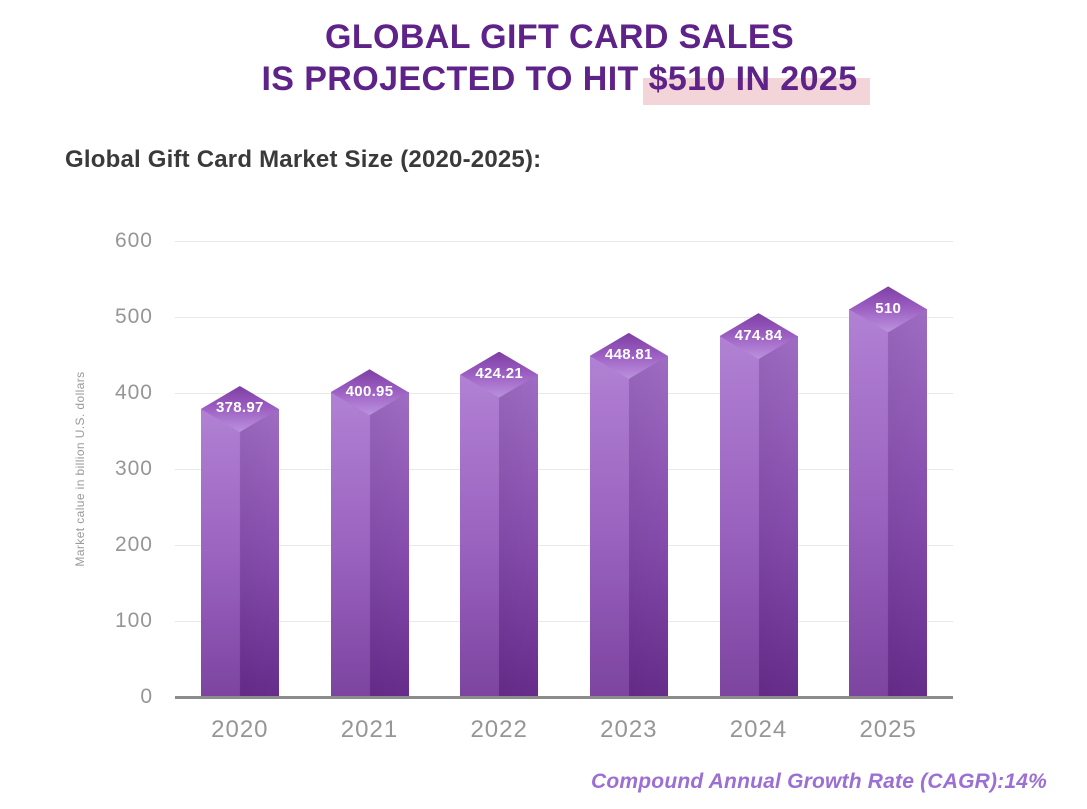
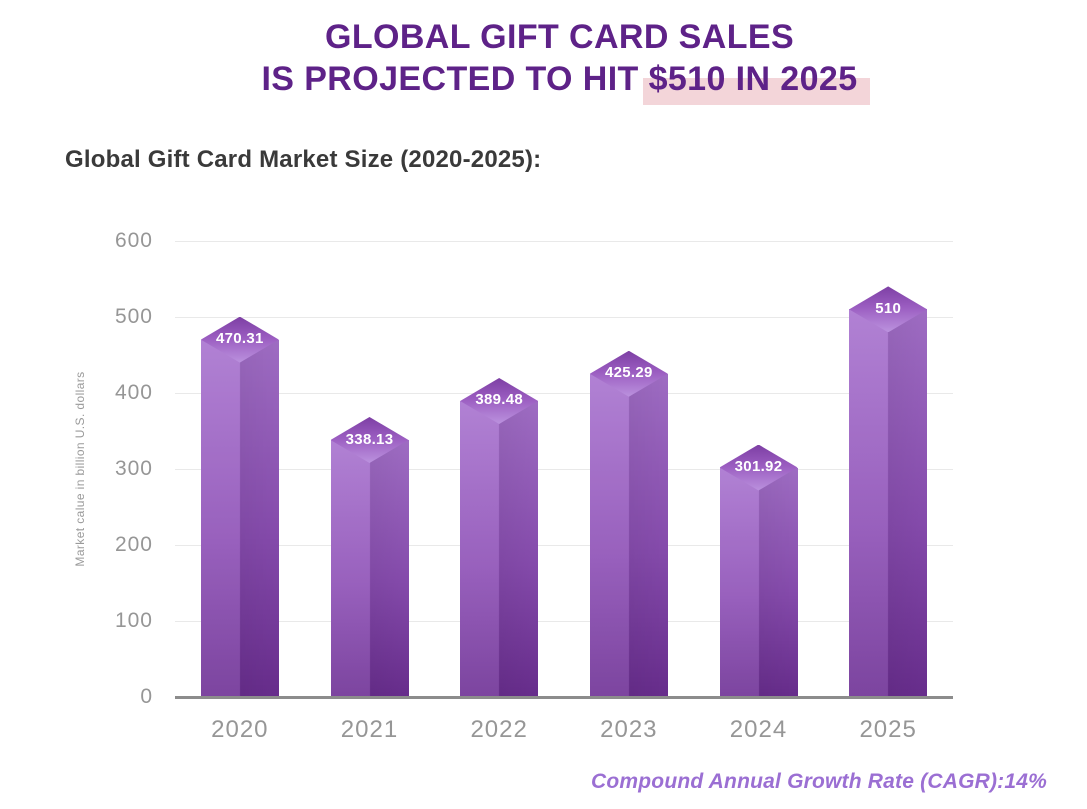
2020: 378.97 -> 470.31
2021: 400.95 -> 338.13
2022: 424.21 -> 389.48
2023: 448.81 -> 425.29
2024: 474.84 -> 301.92
